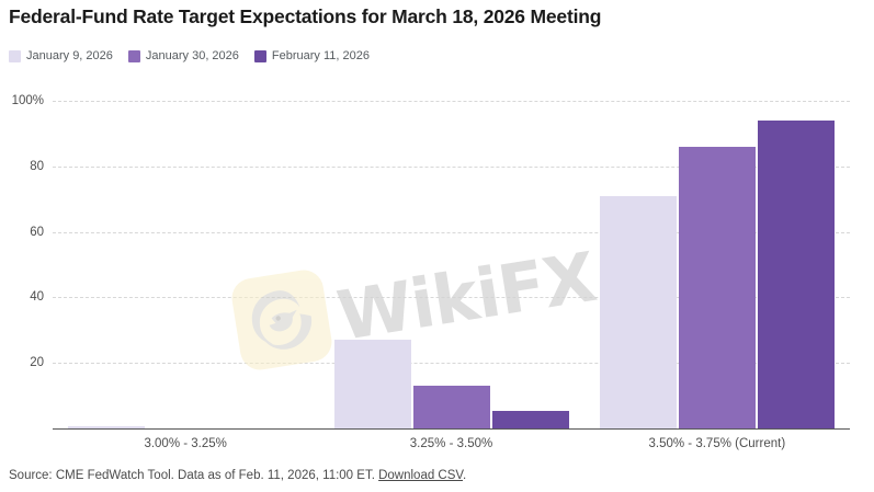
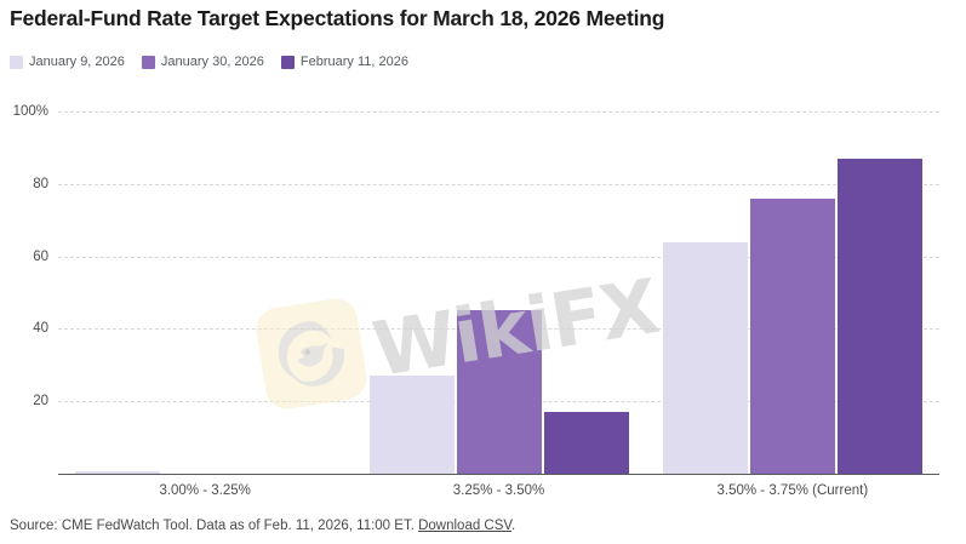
January 30, 2026/3.25% - 3.50%: 13% -> 45%
February 11, 2026/3.25% - 3.50%: 6% -> 17%
January 9, 2026/3.50% - 3.75% (Current): 71% -> 64%
January 30, 2026/3.50% - 3.75% (Current): 86% -> 76%
February 11, 2026/3.50% - 3.75% (Current): 94% -> 87%
